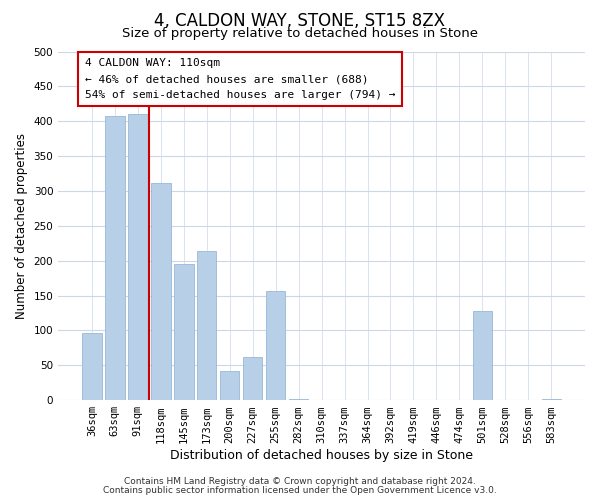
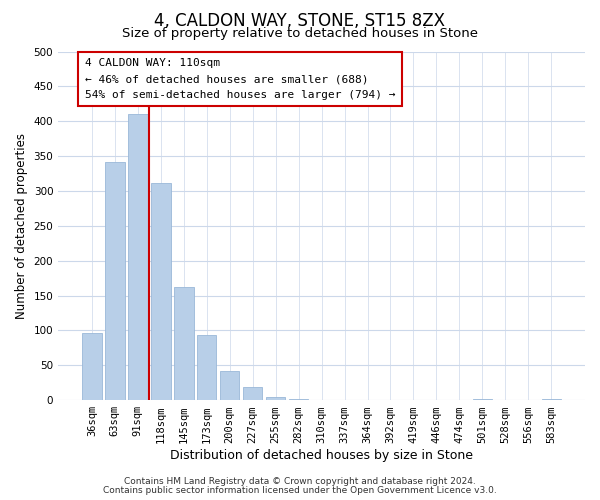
63sqm: 408 -> 341
145sqm: 196 -> 163
173sqm: 214 -> 93
227sqm: 62 -> 19
255sqm: 156 -> 5
501sqm: 128 -> 2
